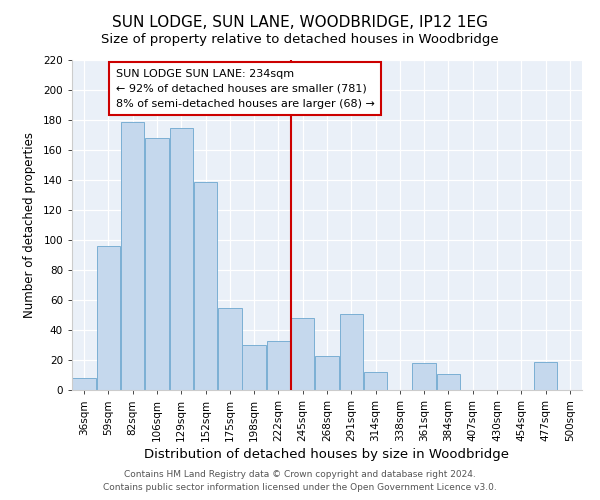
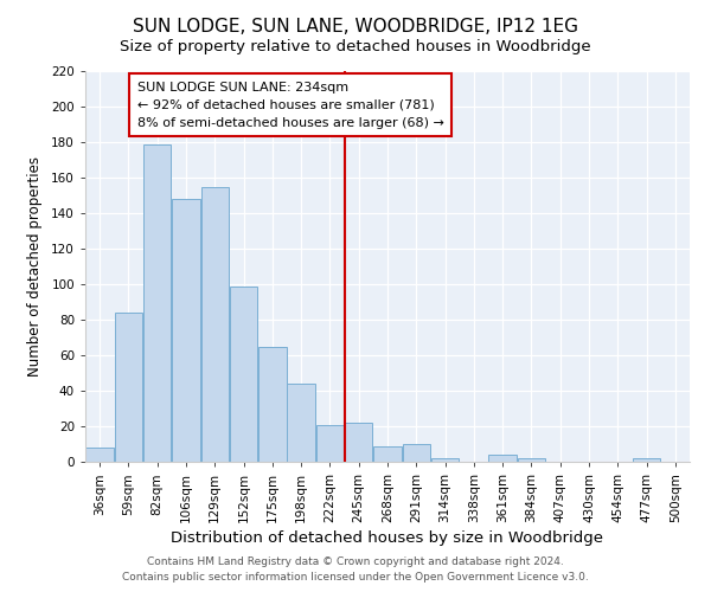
59sqm: 96 -> 84
106sqm: 168 -> 148
129sqm: 175 -> 155
152sqm: 139 -> 99
175sqm: 55 -> 65
198sqm: 30 -> 44
222sqm: 33 -> 21
245sqm: 48 -> 22
268sqm: 23 -> 9
291sqm: 51 -> 10
314sqm: 12 -> 2
361sqm: 18 -> 4
384sqm: 11 -> 2
477sqm: 19 -> 2
